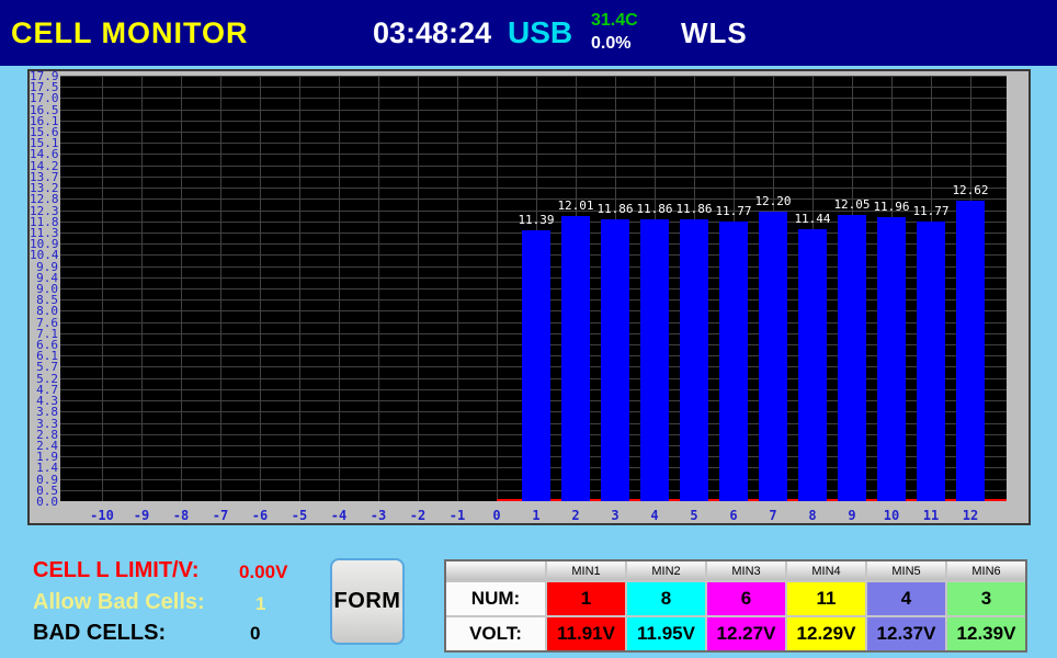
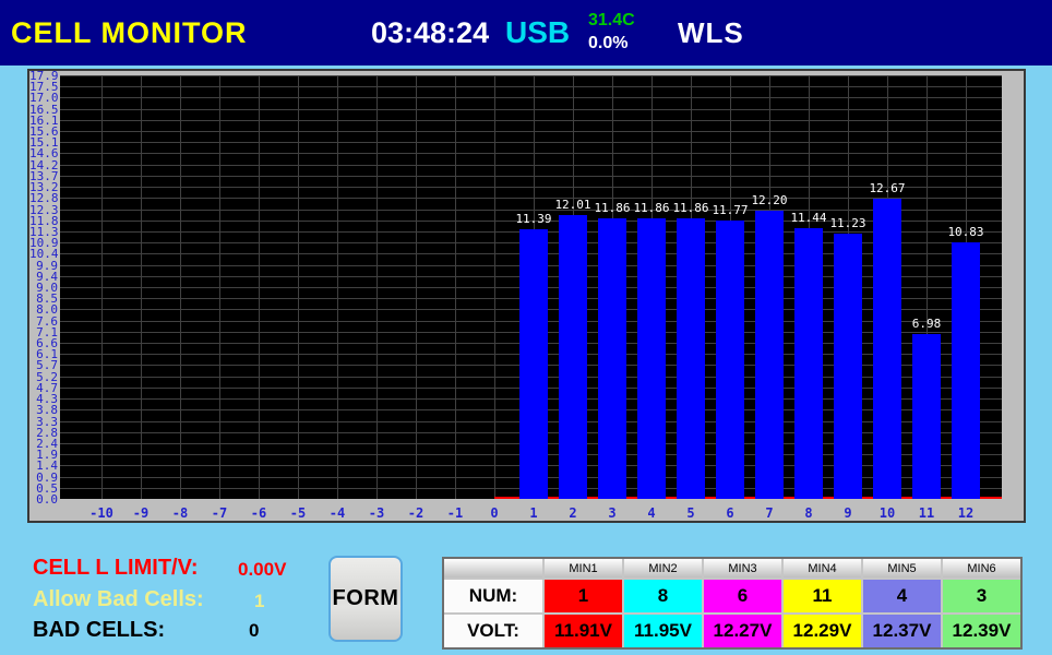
9: 12.05 -> 11.23
10: 11.96 -> 12.67
11: 11.77 -> 6.98
12: 12.62 -> 10.83
